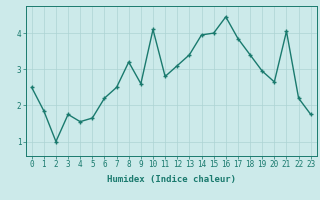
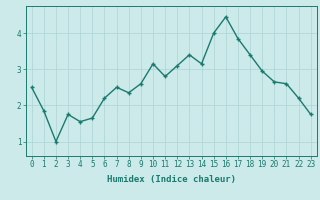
8: 3.20 -> 2.35
10: 4.10 -> 3.15
14: 3.95 -> 3.15
21: 4.05 -> 2.60
